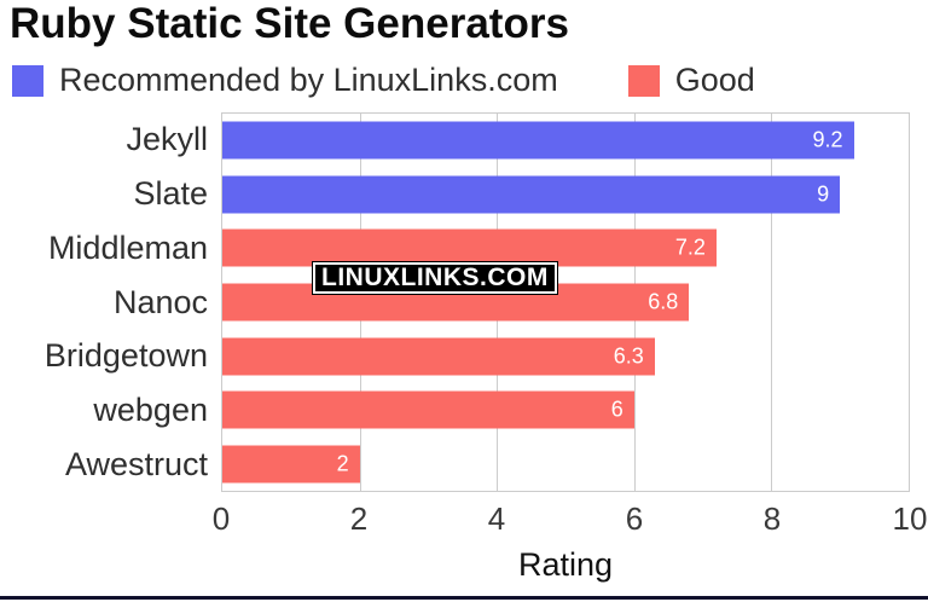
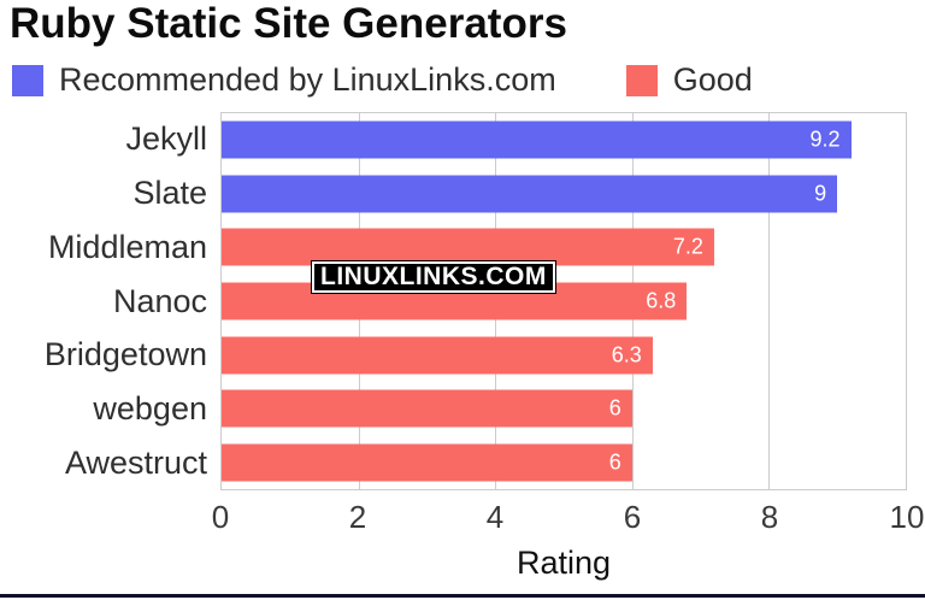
Awestruct: 2 -> 6
